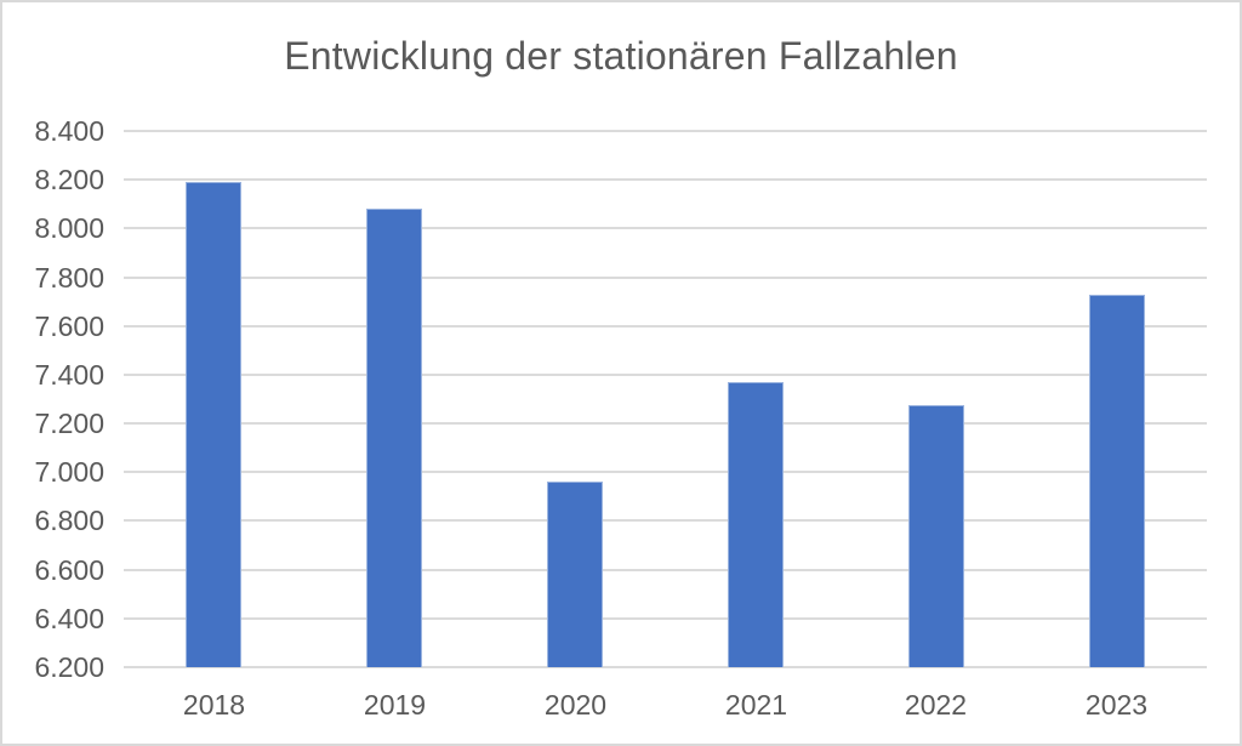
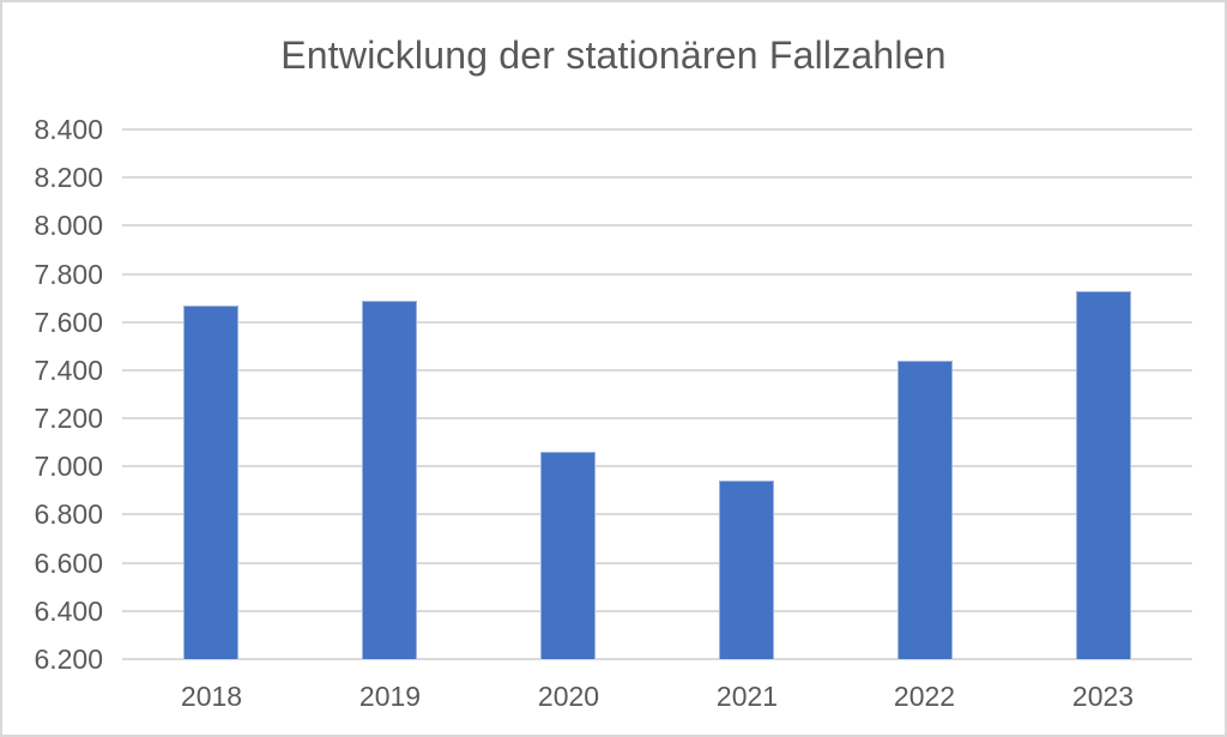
2018: 8190 -> 7670
2019: 8080 -> 7690
2020: 6960 -> 7060
2021: 7370 -> 6940
2022: 7280 -> 7440
